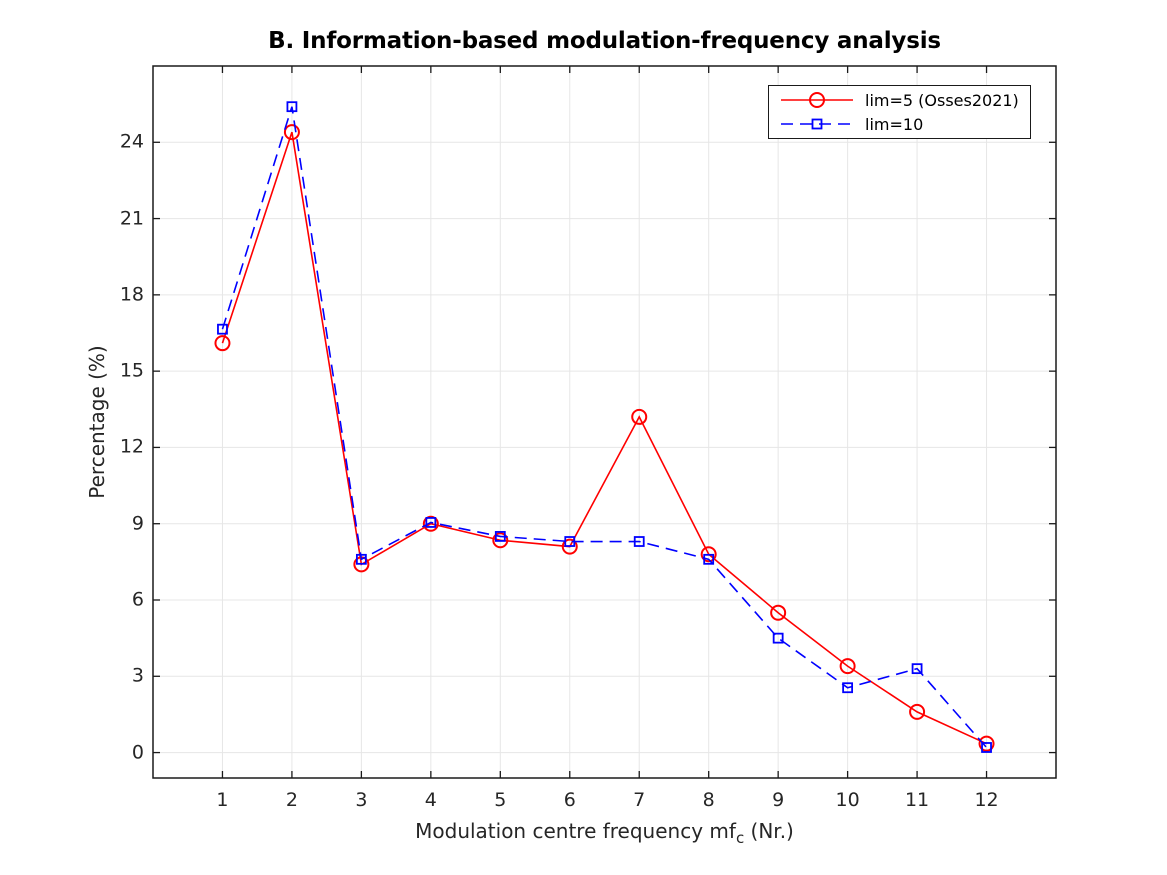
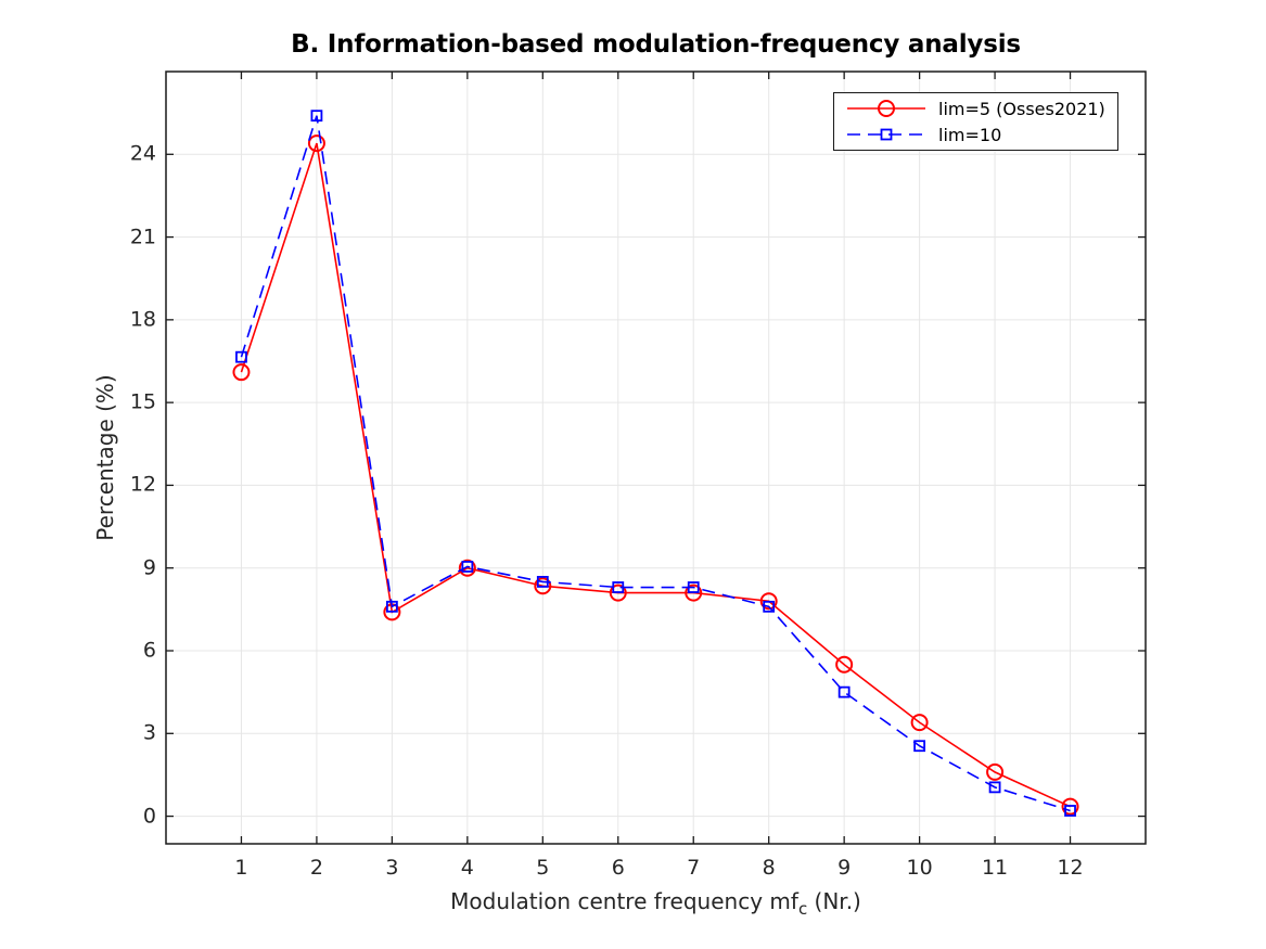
lim=5 (Osses2021)/7: 13.2 -> 8.1
lim=10/11: 3.3 -> 1.1
